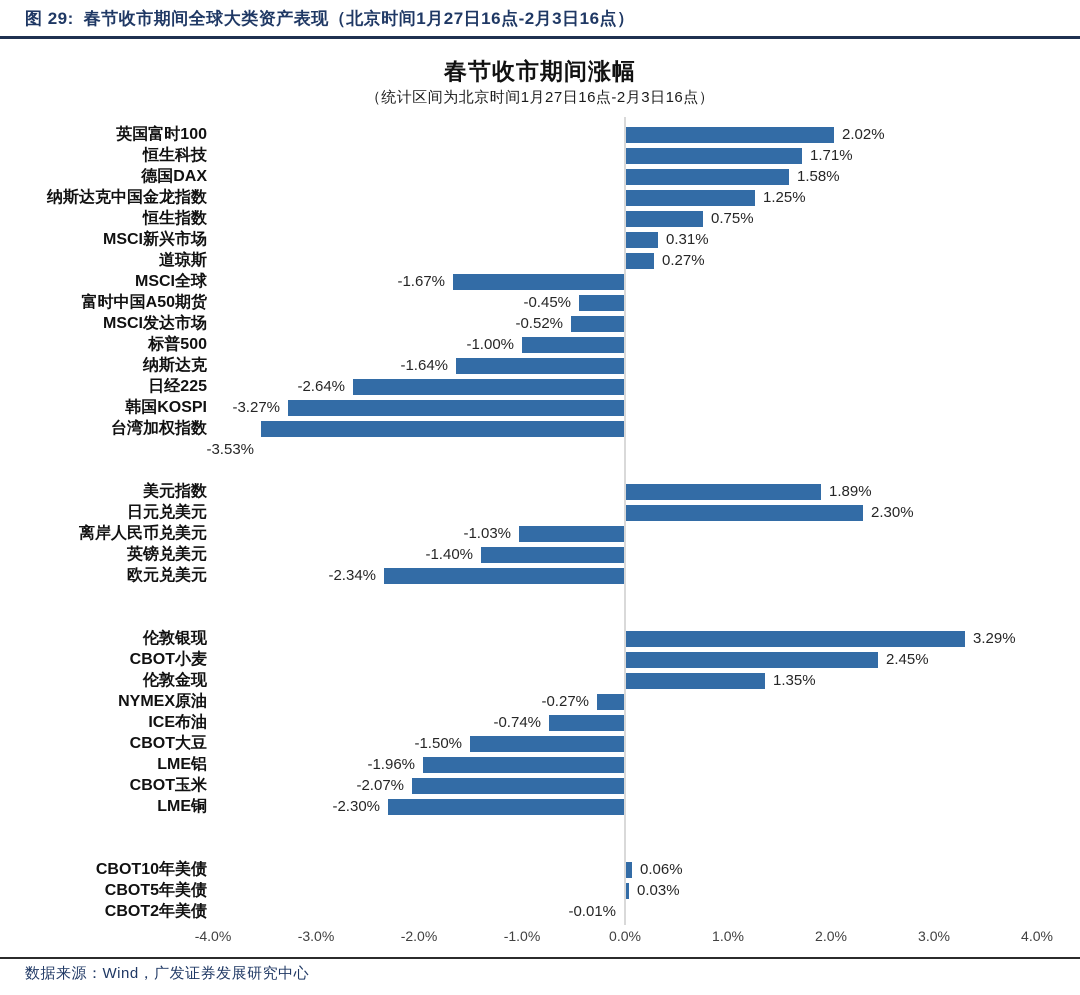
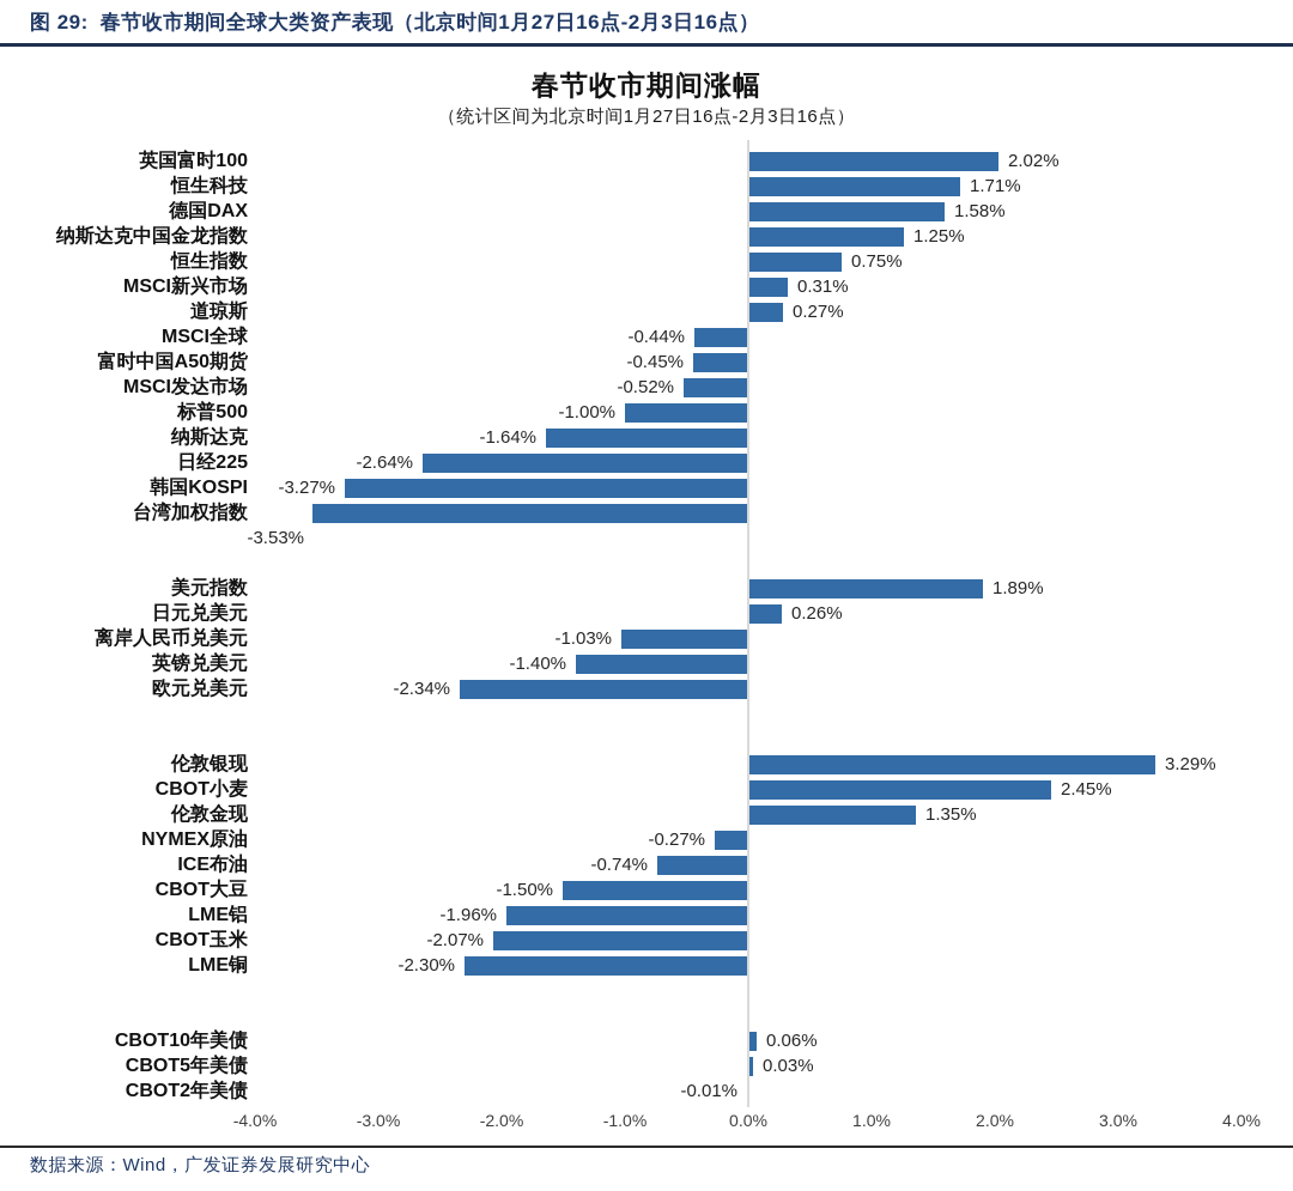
MSCI全球: -1.67% -> -0.44%
日元兑美元: 2.30% -> 0.26%
